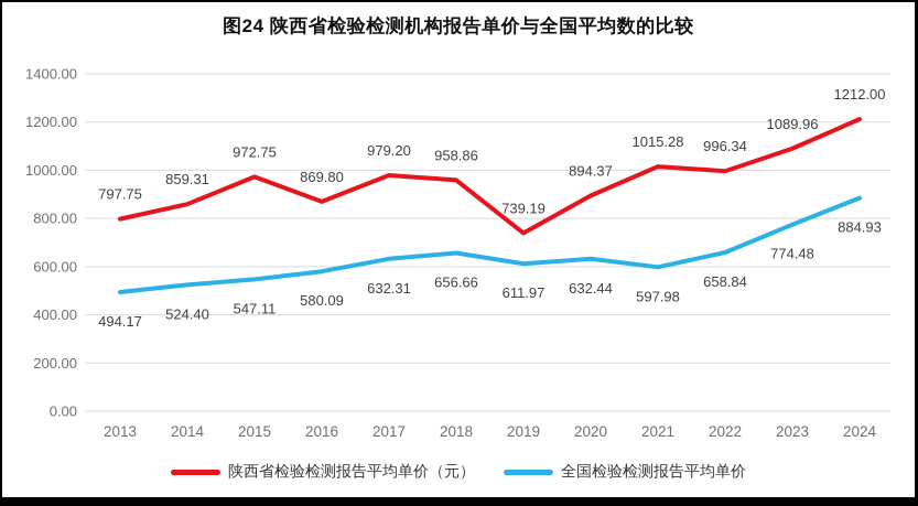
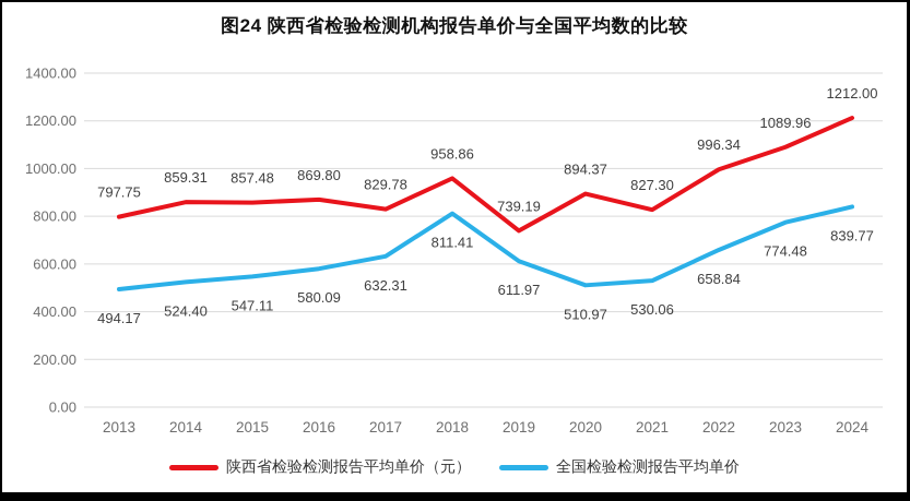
陕西省检验检测报告平均单价（元）/2015: 972.75 -> 857.48
陕西省检验检测报告平均单价（元）/2017: 979.20 -> 829.78
全国检验检测报告平均单价/2018: 656.66 -> 811.41
全国检验检测报告平均单价/2020: 632.44 -> 510.97
陕西省检验检测报告平均单价（元）/2021: 1015.28 -> 827.30
全国检验检测报告平均单价/2021: 597.98 -> 530.06
全国检验检测报告平均单价/2024: 884.93 -> 839.77
